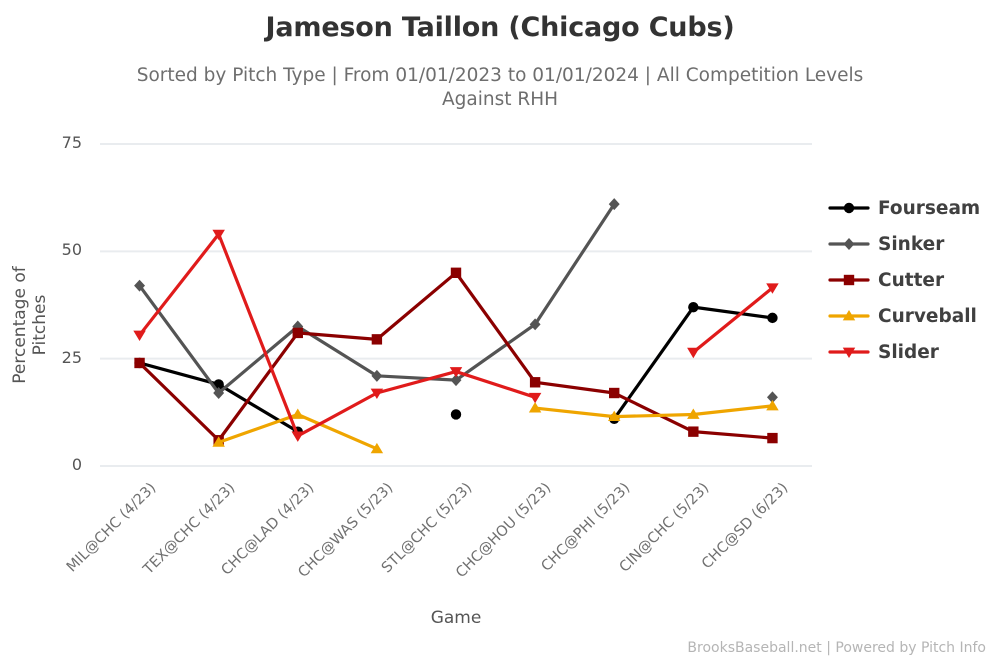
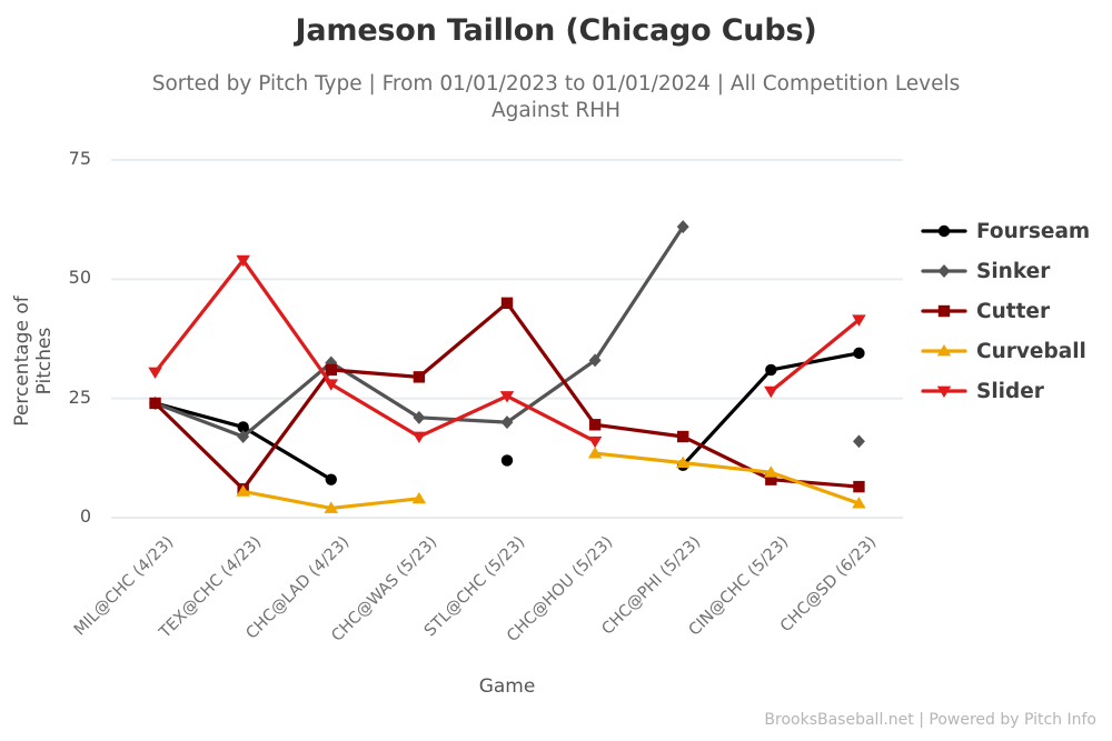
Sinker/MIL@CHC (4/23): 42 -> 24
Curveball/CHC@LAD (4/23): 12 -> 2
Slider/CHC@LAD (4/23): 7 -> 28
Slider/STL@CHC (5/23): 22 -> 26
Fourseam/CIN@CHC (5/23): 37 -> 31
Curveball/CIN@CHC (5/23): 12 -> 10
Curveball/CHC@SD (6/23): 14 -> 3
